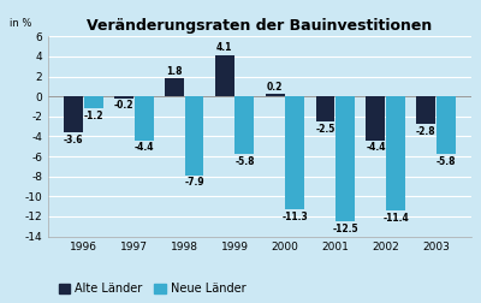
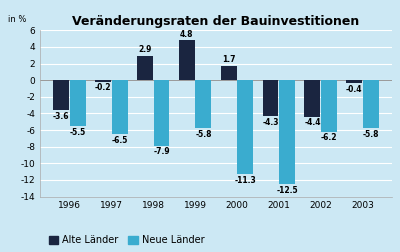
Neue Länder/1996: -1.2 -> -5.5
Neue Länder/1997: -4.4 -> -6.5
Alte Länder/1998: 1.8 -> 2.9
Alte Länder/1999: 4.1 -> 4.8
Alte Länder/2000: 0.2 -> 1.7
Alte Länder/2001: -2.5 -> -4.3
Neue Länder/2002: -11.4 -> -6.2
Alte Länder/2003: -2.8 -> -0.4
